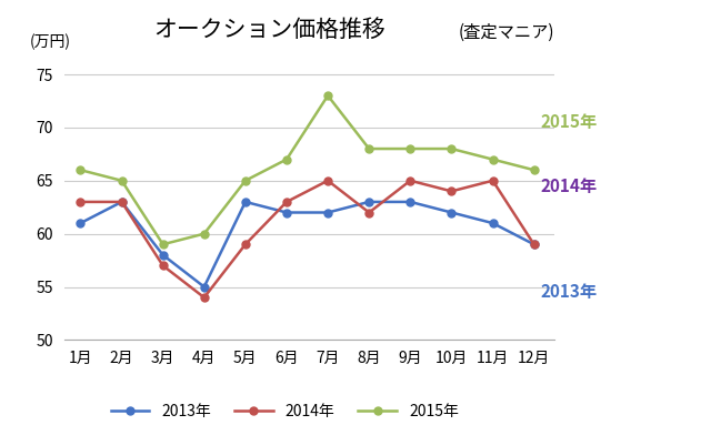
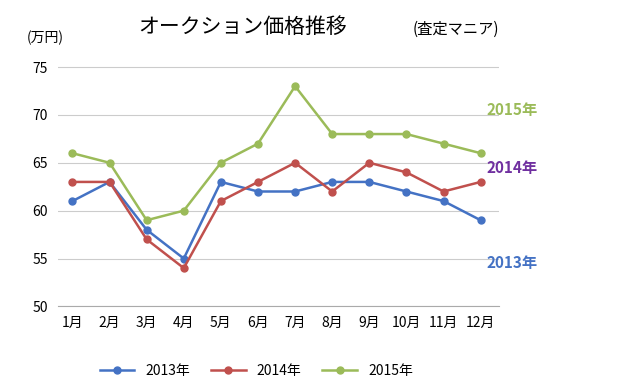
2014年/5月: 59 -> 61
2014年/11月: 65 -> 62
2014年/12月: 59 -> 63
